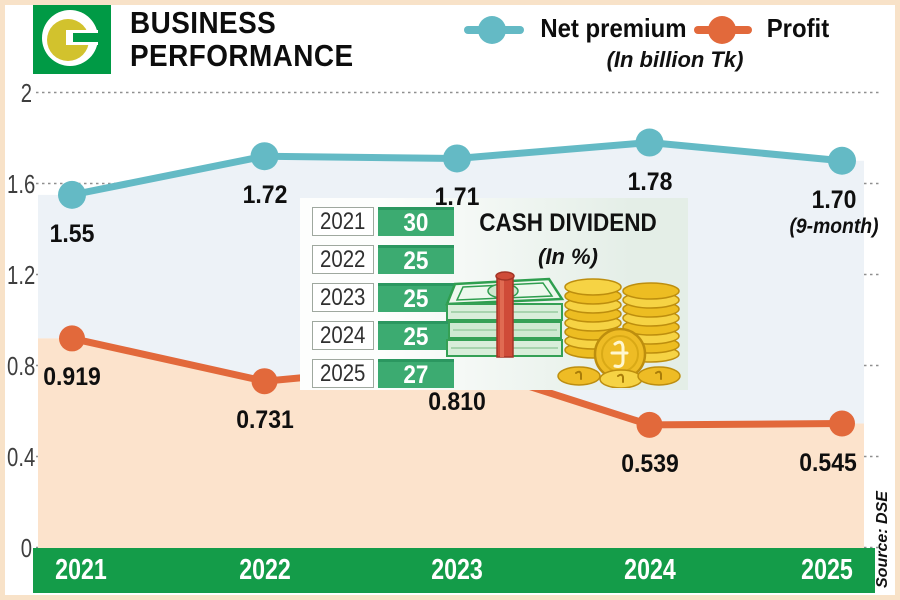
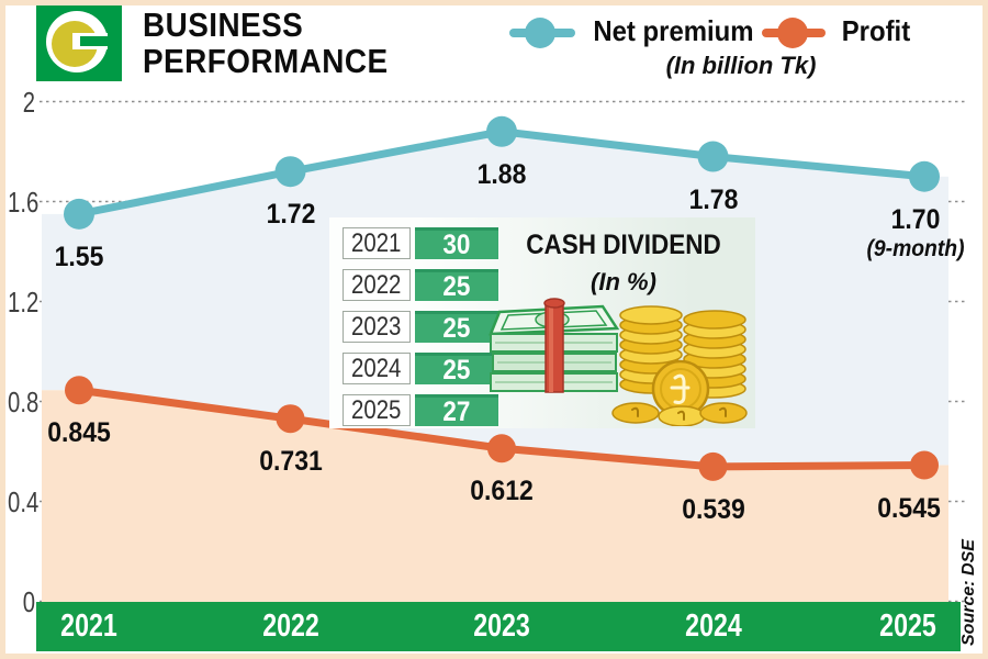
Profit/2021: 0.919 -> 0.845
Net premium/2023: 1.71 -> 1.88
Profit/2023: 0.810 -> 0.612
